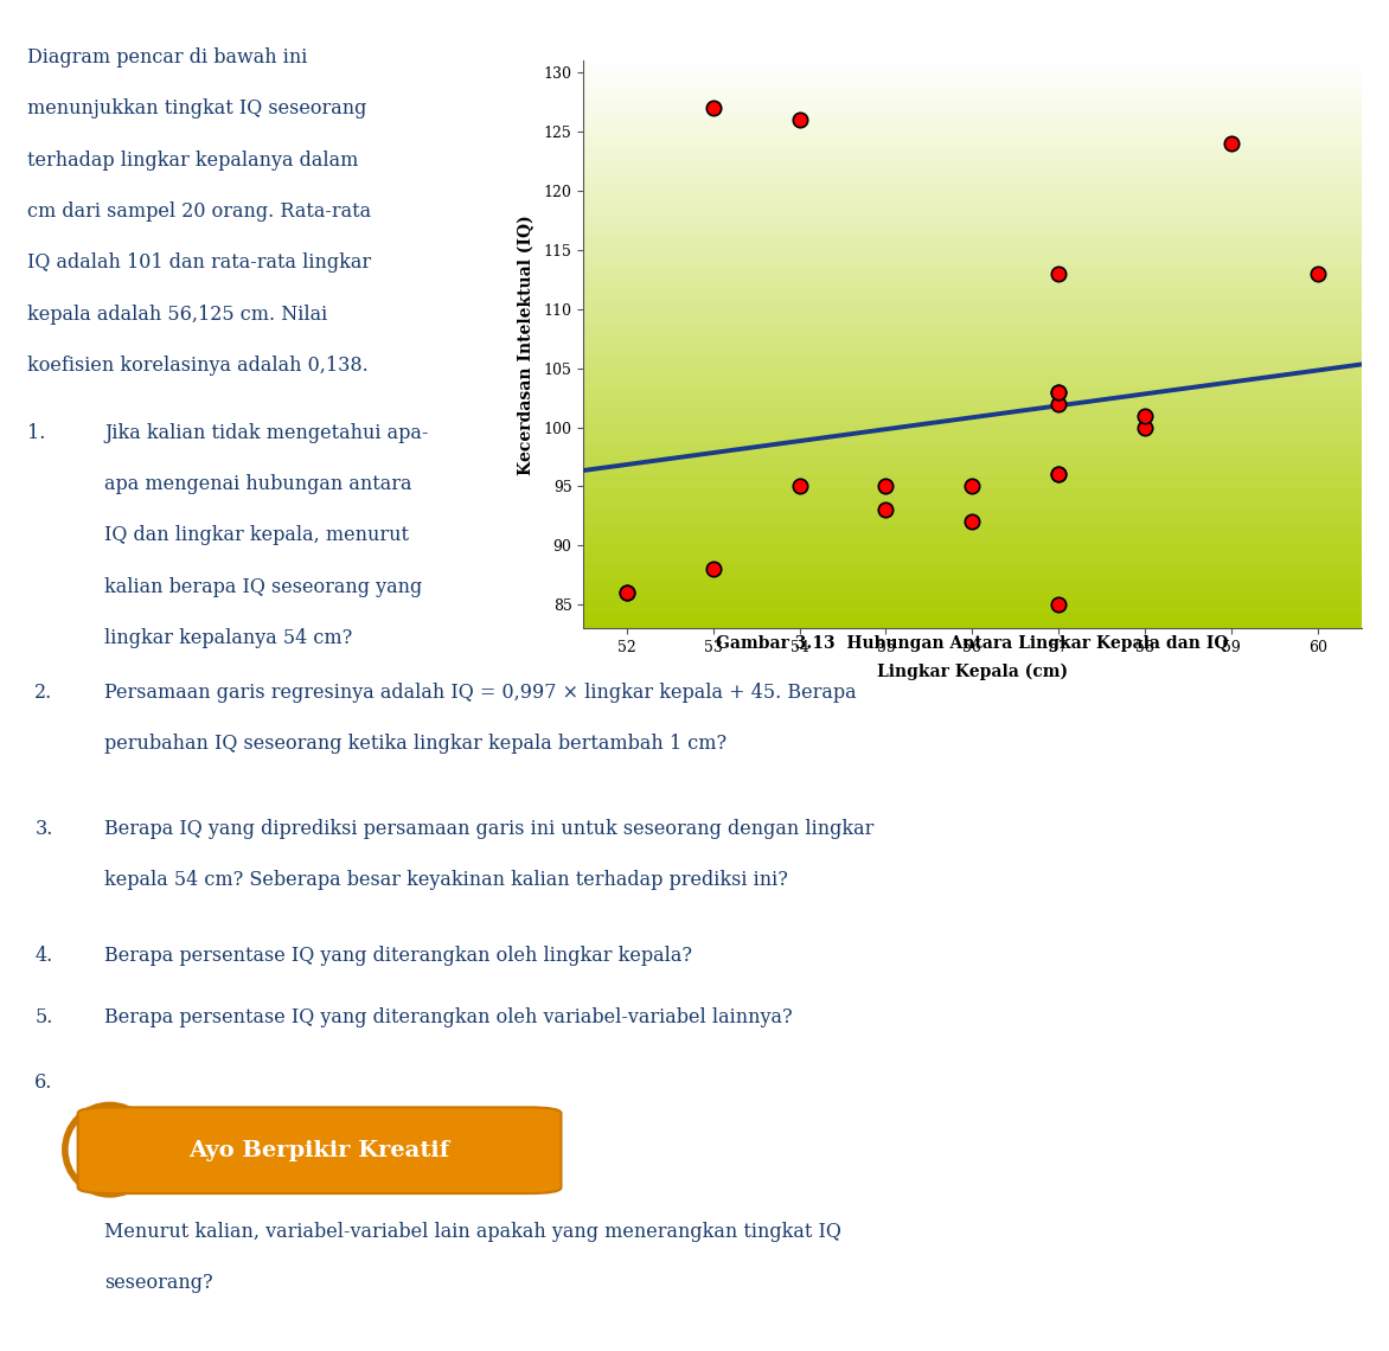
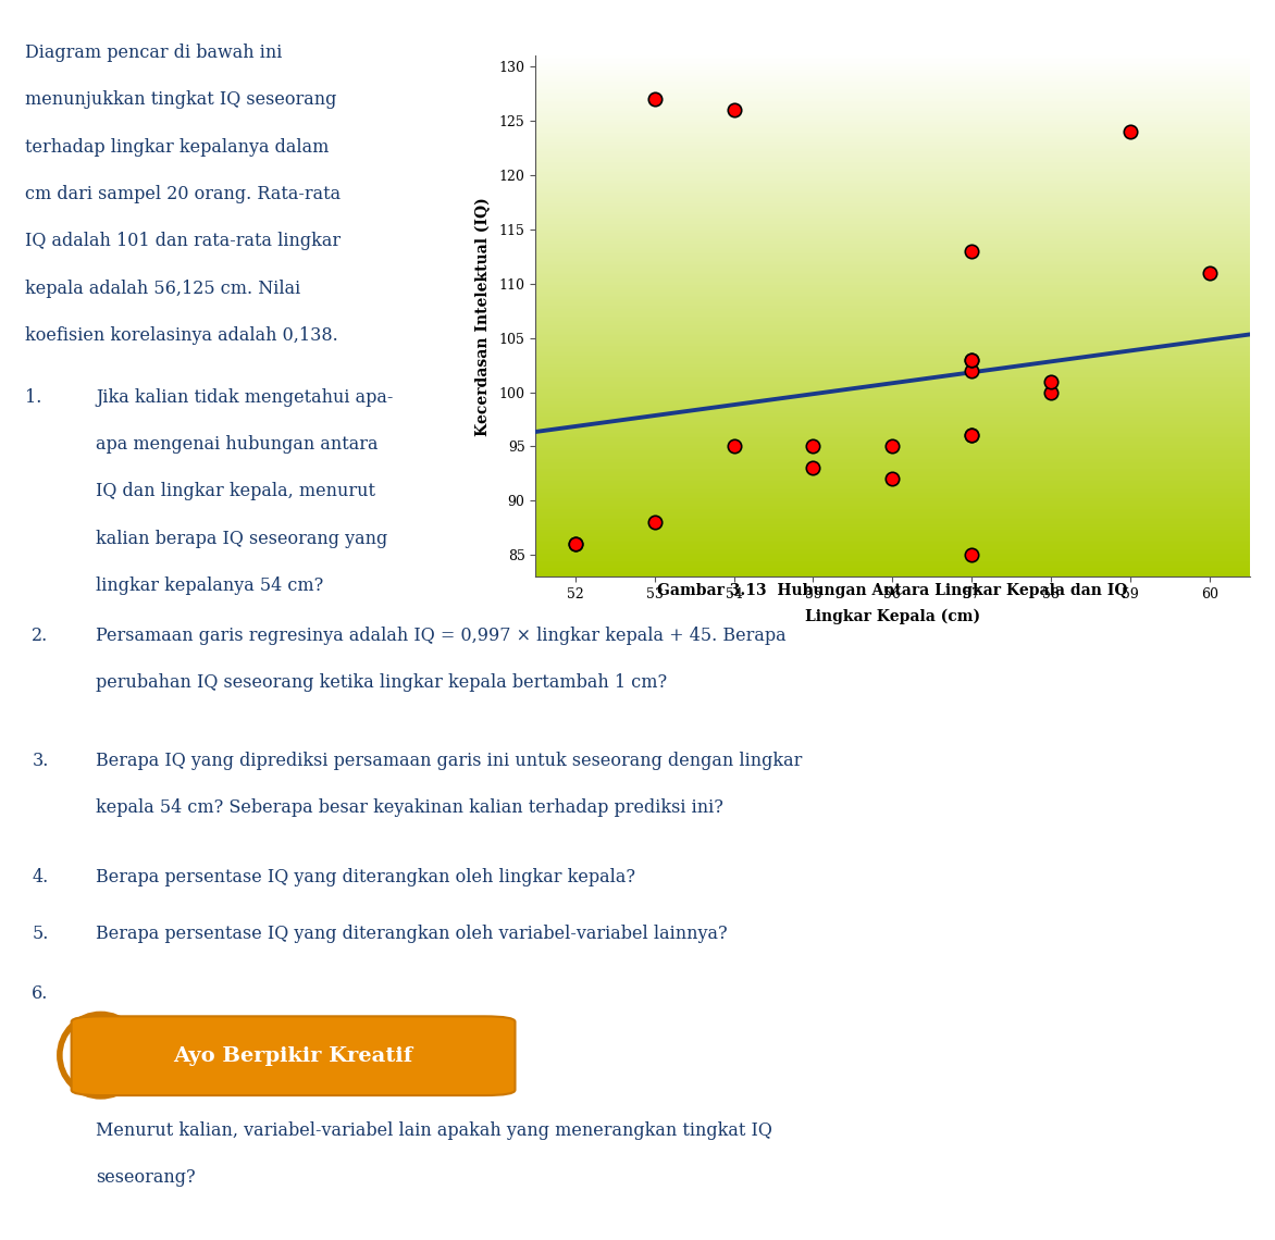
60: 113 -> 111
